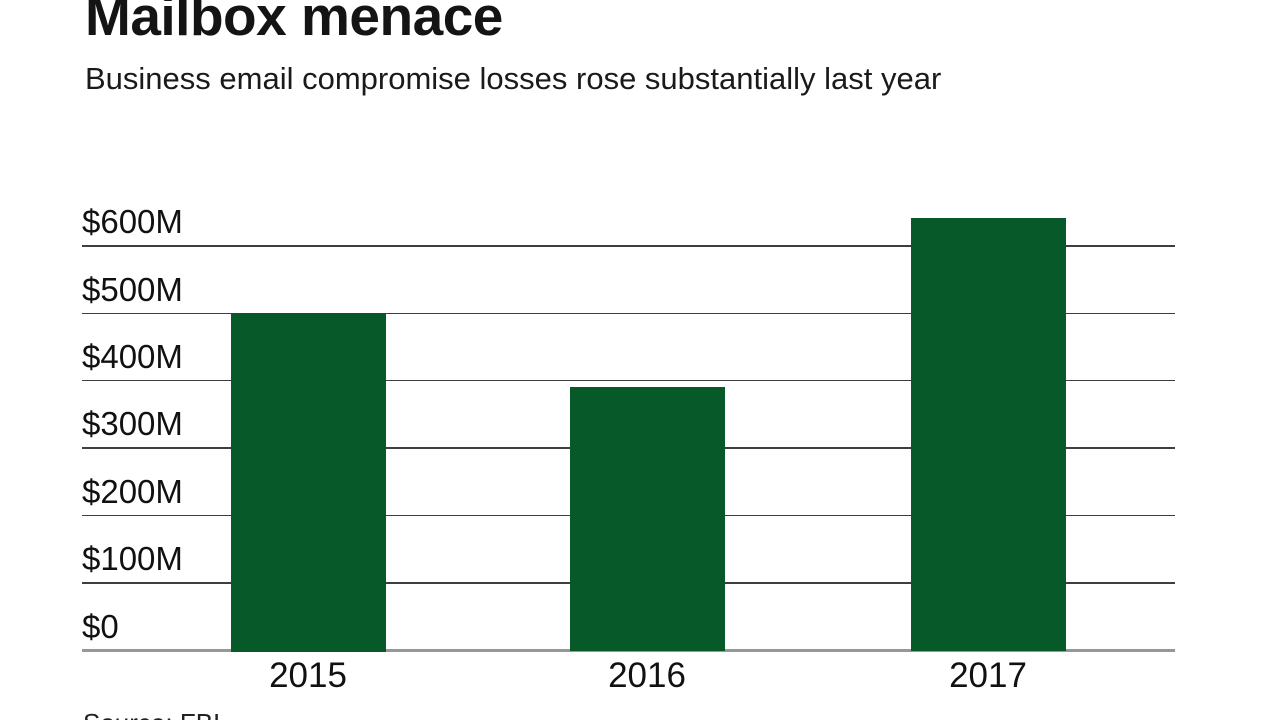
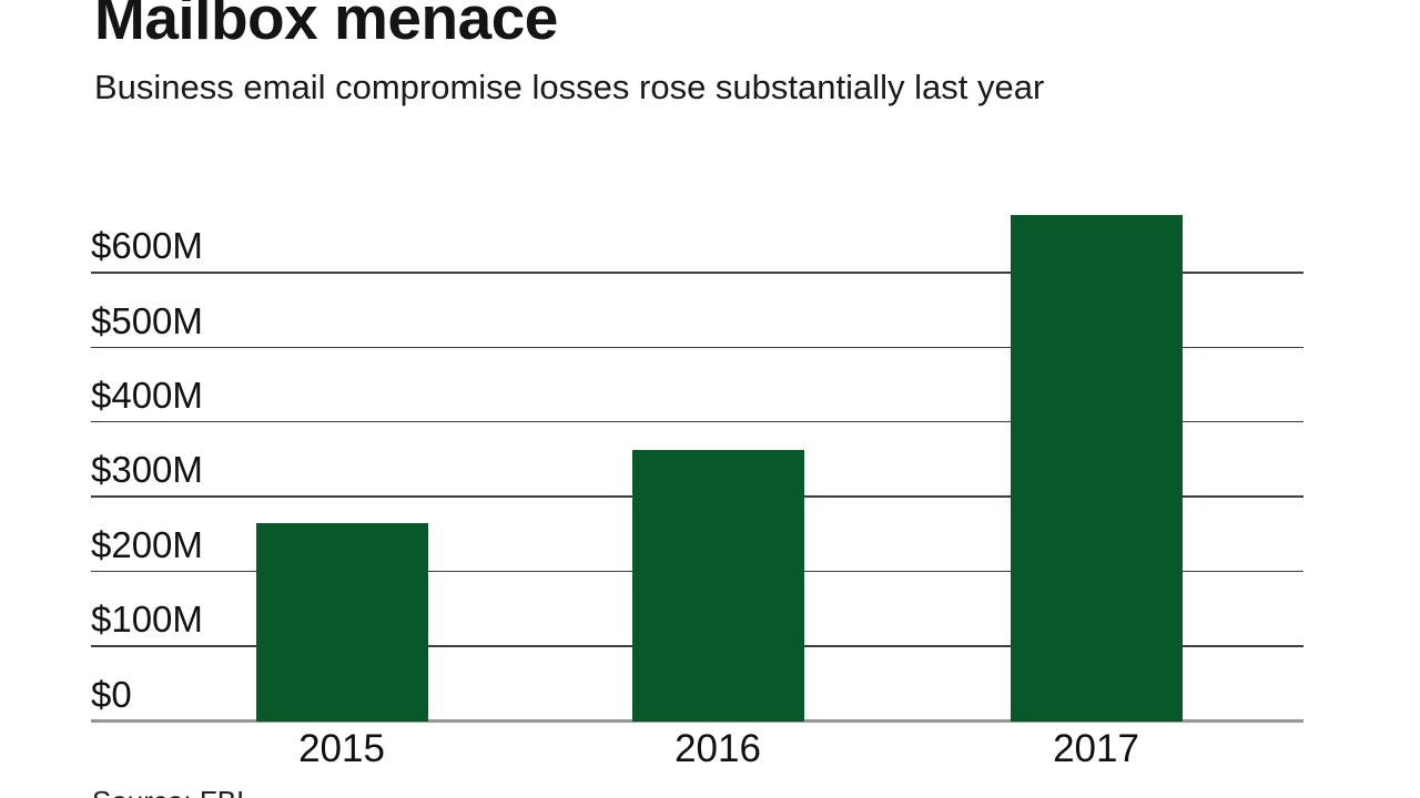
2015: $500M -> $260M
2016: $390M -> $360M
2017: $640M -> $680M
